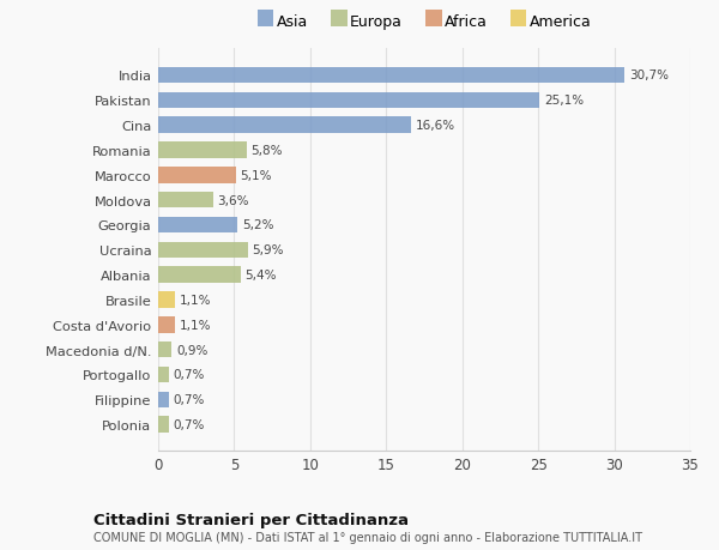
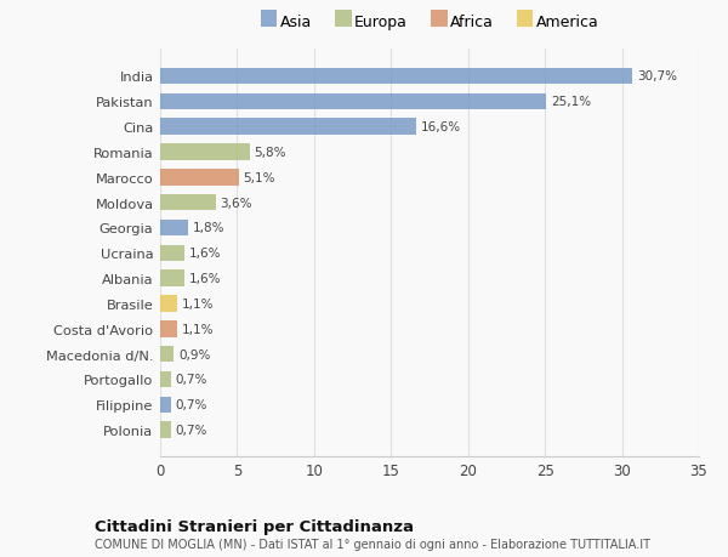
Georgia: 5,2% -> 1,8%
Ucraina: 5,9% -> 1,6%
Albania: 5,4% -> 1,6%
